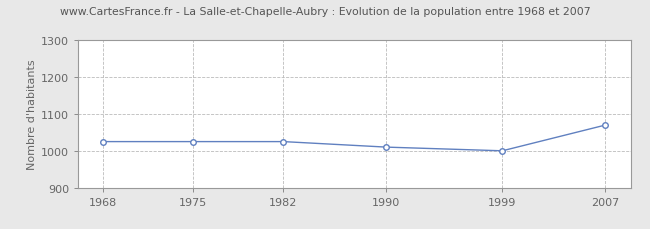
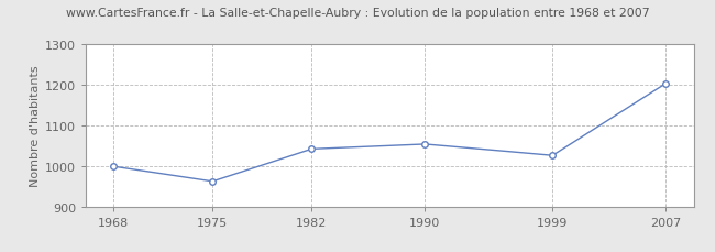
1968: 1025 -> 999
1975: 1025 -> 962
1982: 1025 -> 1042
1990: 1010 -> 1054
1999: 1000 -> 1026
2007: 1070 -> 1204
